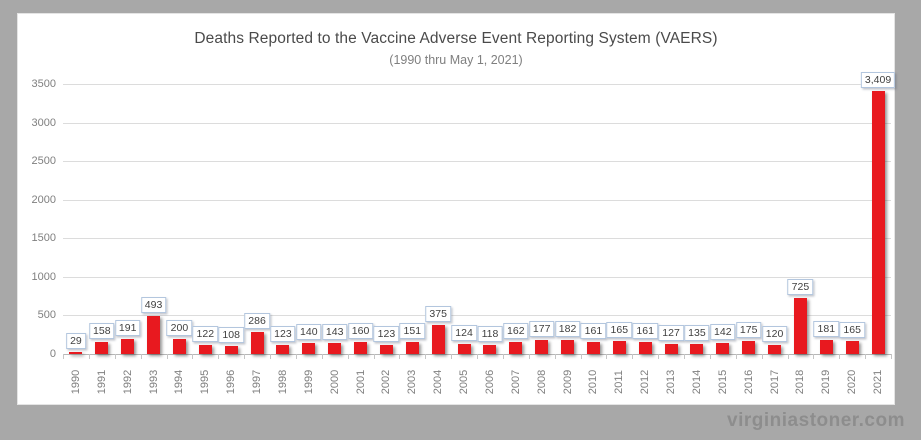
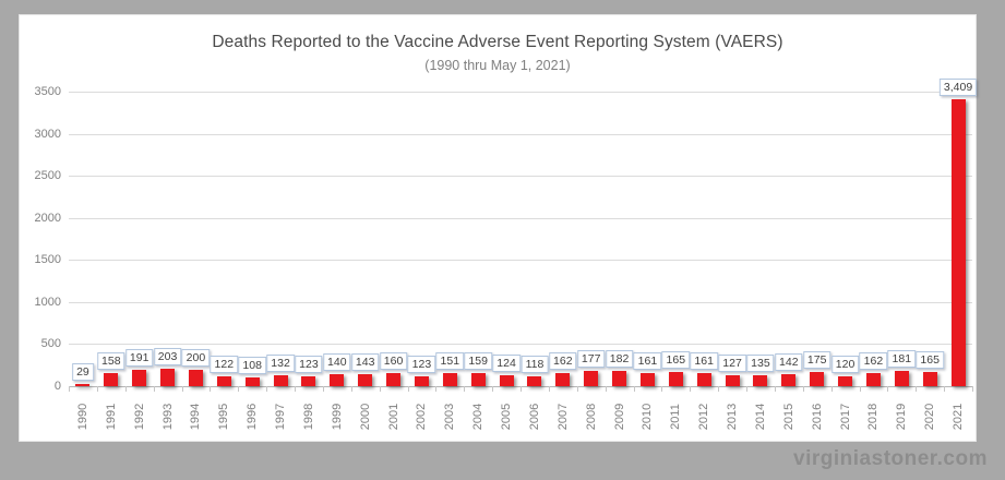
1993: 493 -> 203
1997: 286 -> 132
2004: 375 -> 159
2018: 725 -> 162
